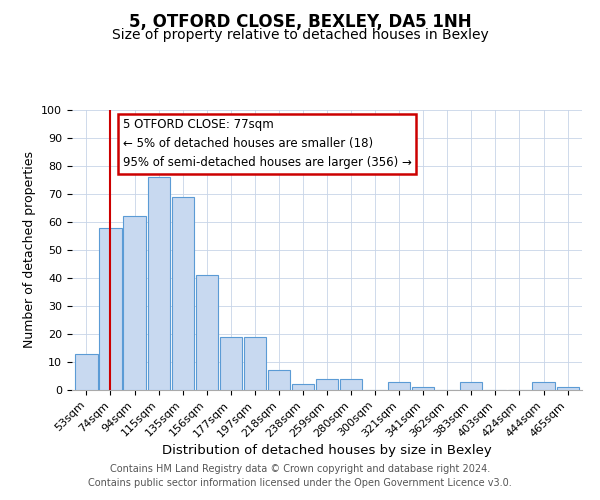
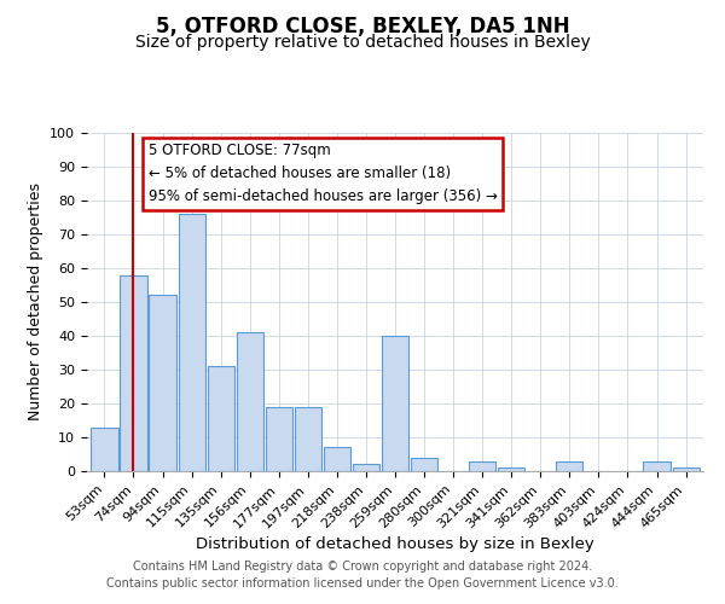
94sqm: 62 -> 52
135sqm: 69 -> 31
259sqm: 4 -> 40
